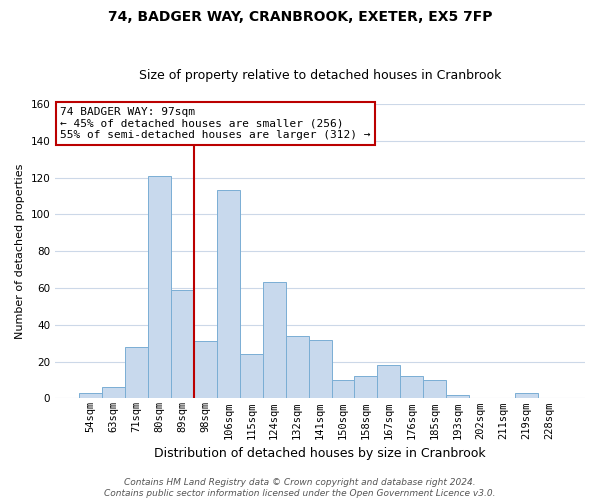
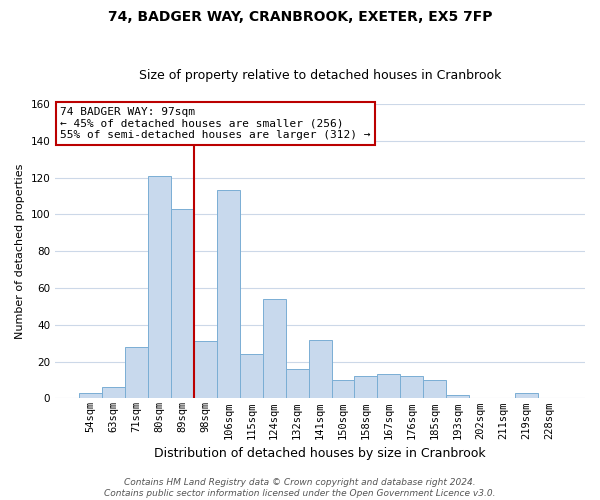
89sqm: 59 -> 103
124sqm: 63 -> 54
132sqm: 34 -> 16
167sqm: 18 -> 13
